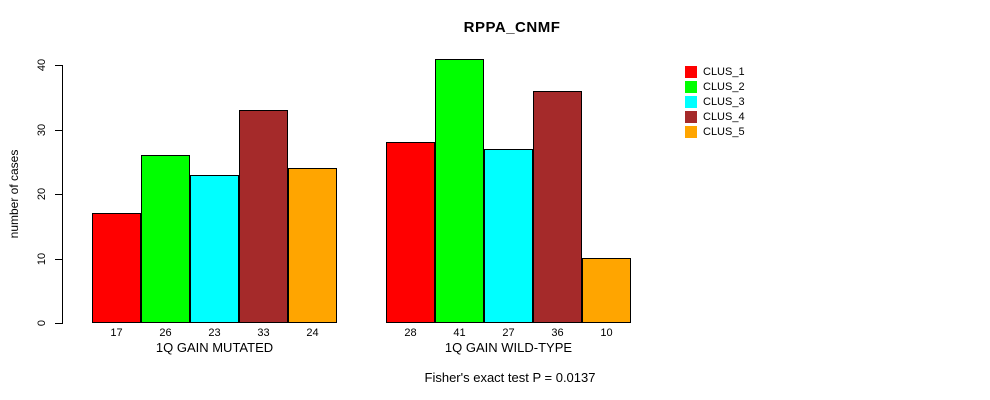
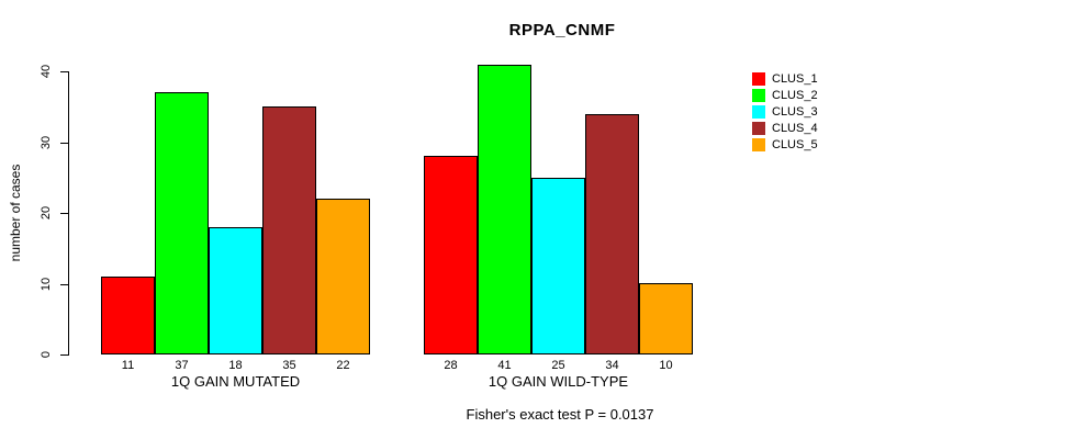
CLUS_1/1Q GAIN MUTATED: 17 -> 11
CLUS_2/1Q GAIN MUTATED: 26 -> 37
CLUS_3/1Q GAIN MUTATED: 23 -> 18
CLUS_4/1Q GAIN MUTATED: 33 -> 35
CLUS_5/1Q GAIN MUTATED: 24 -> 22
CLUS_3/1Q GAIN WILD-TYPE: 27 -> 25
CLUS_4/1Q GAIN WILD-TYPE: 36 -> 34
